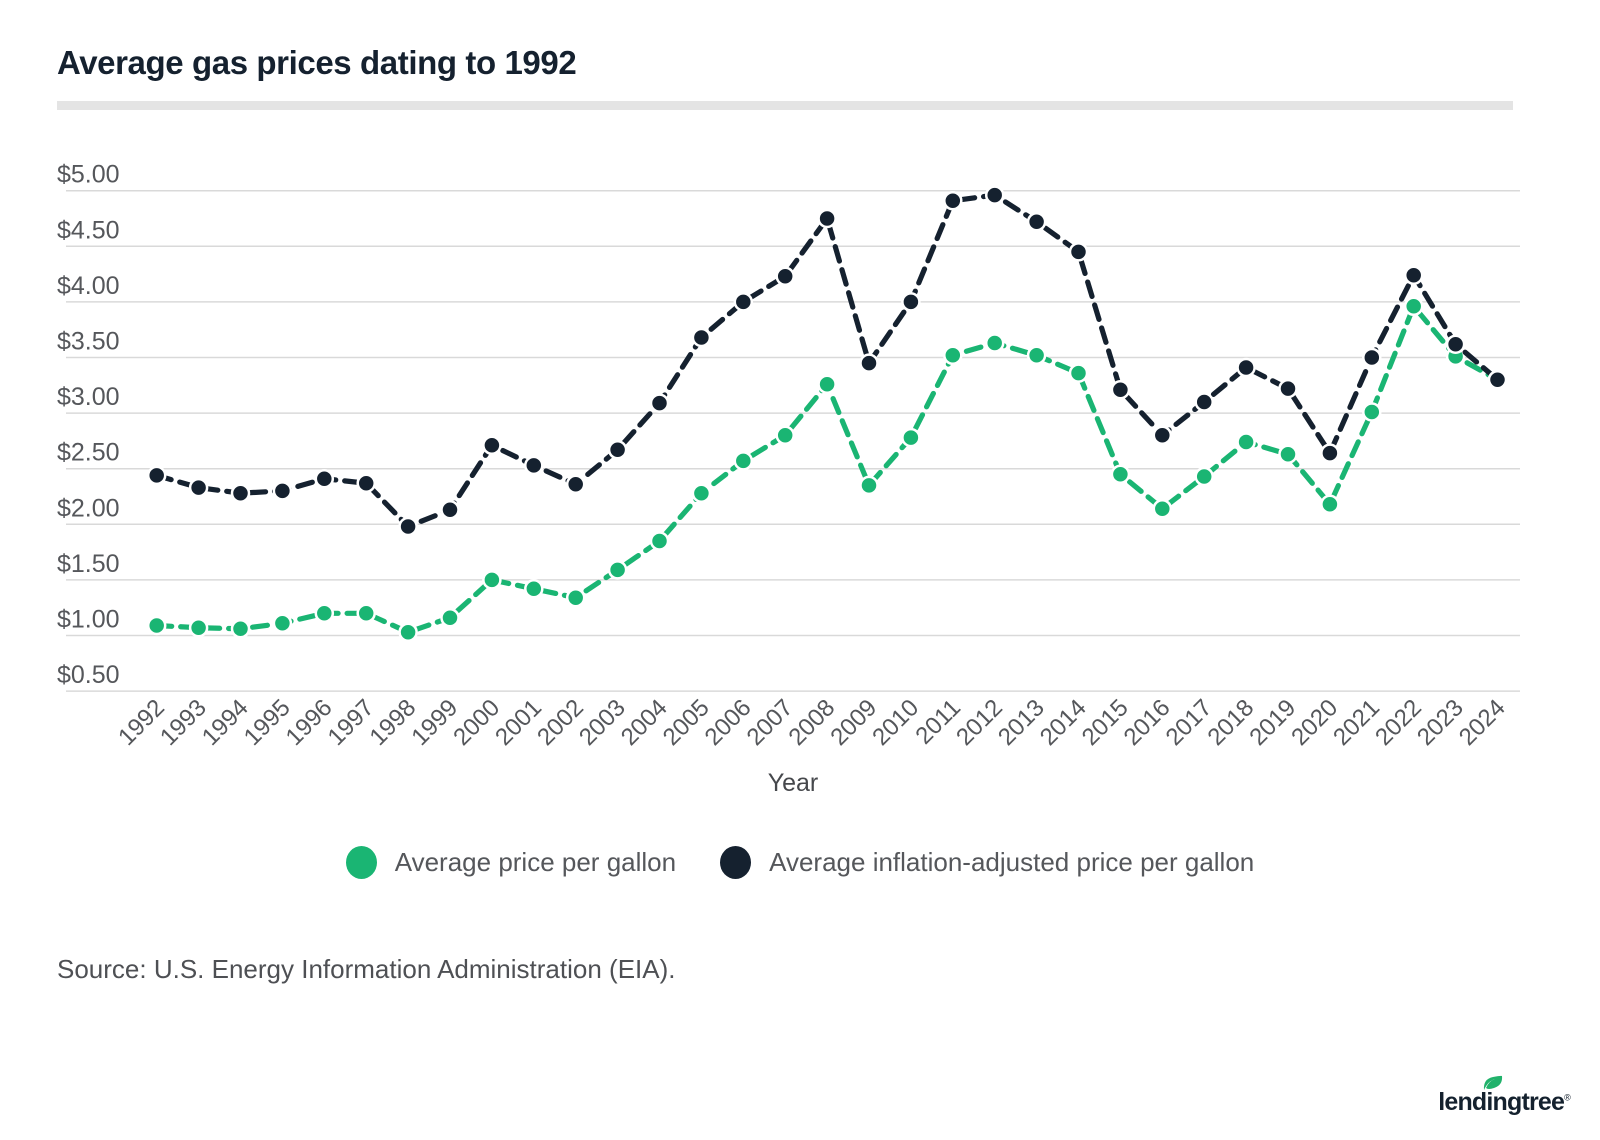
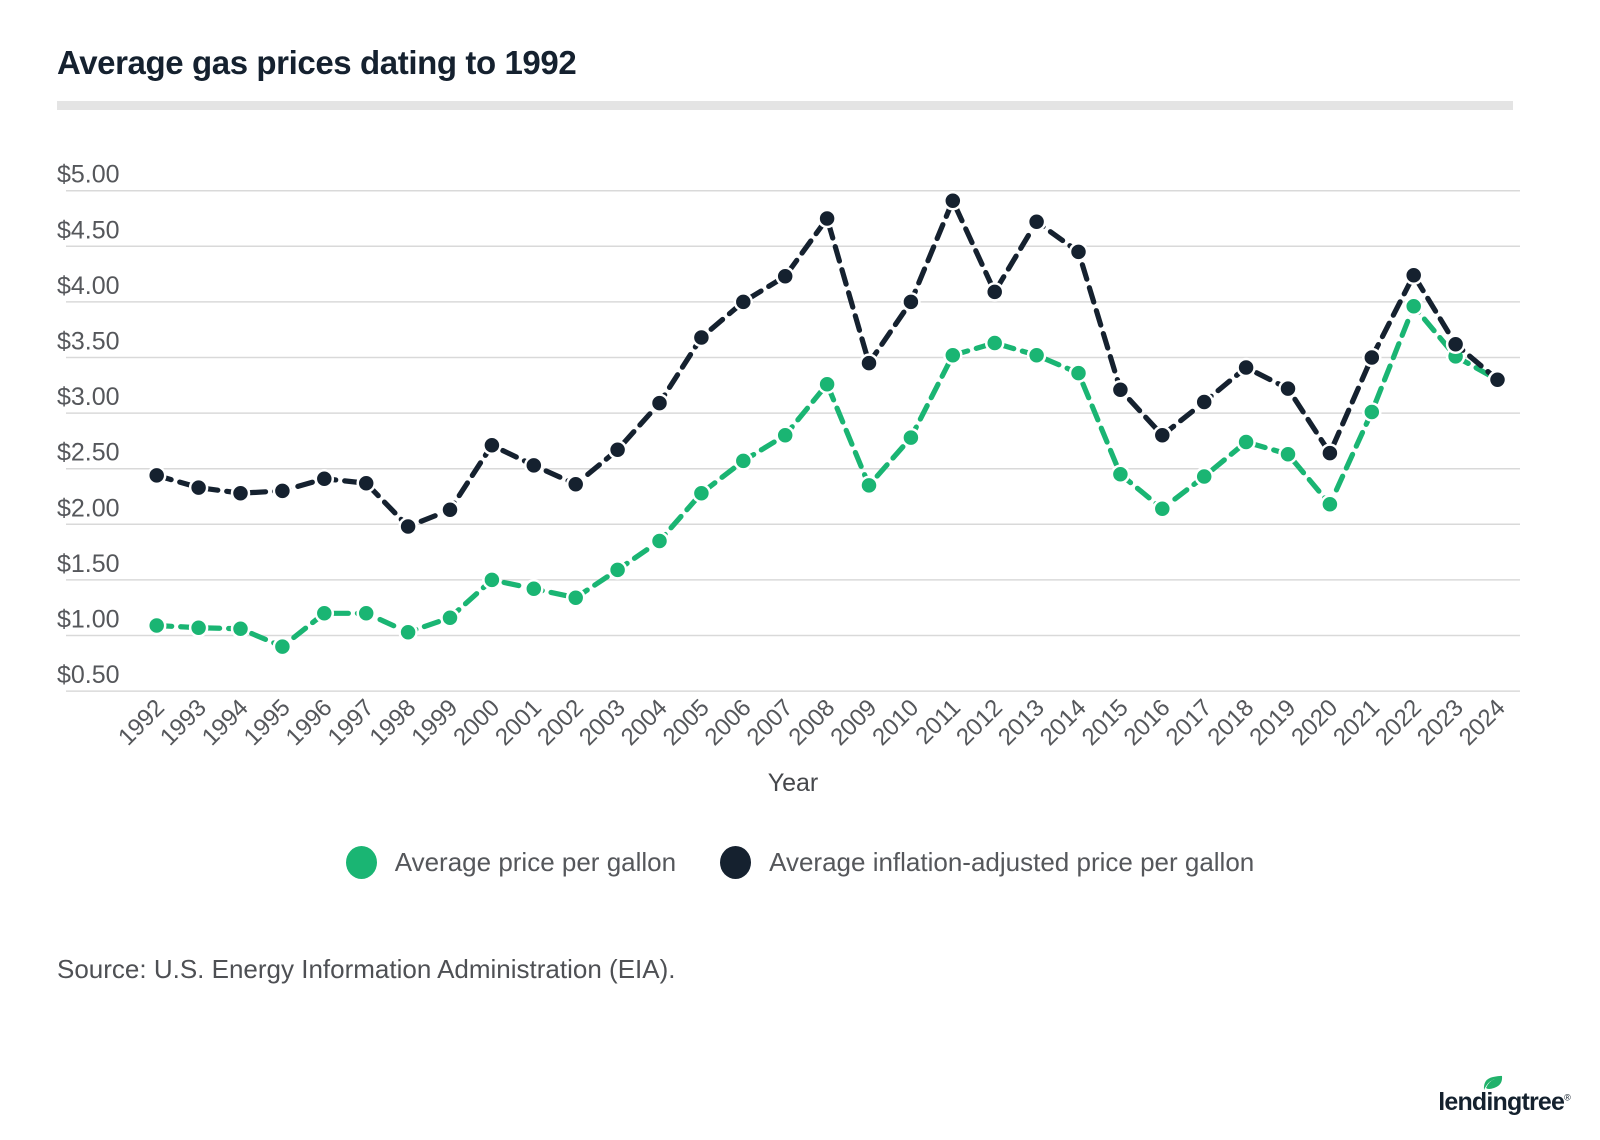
Average price per gallon/1995: $1.11 -> $0.90
Average inflation-adjusted price per gallon/2012: $4.96 -> $4.09
